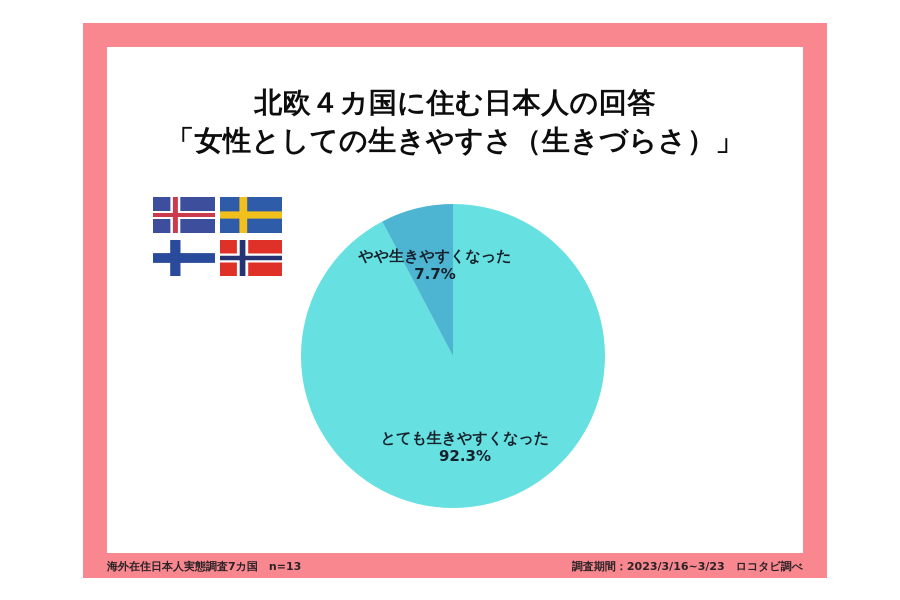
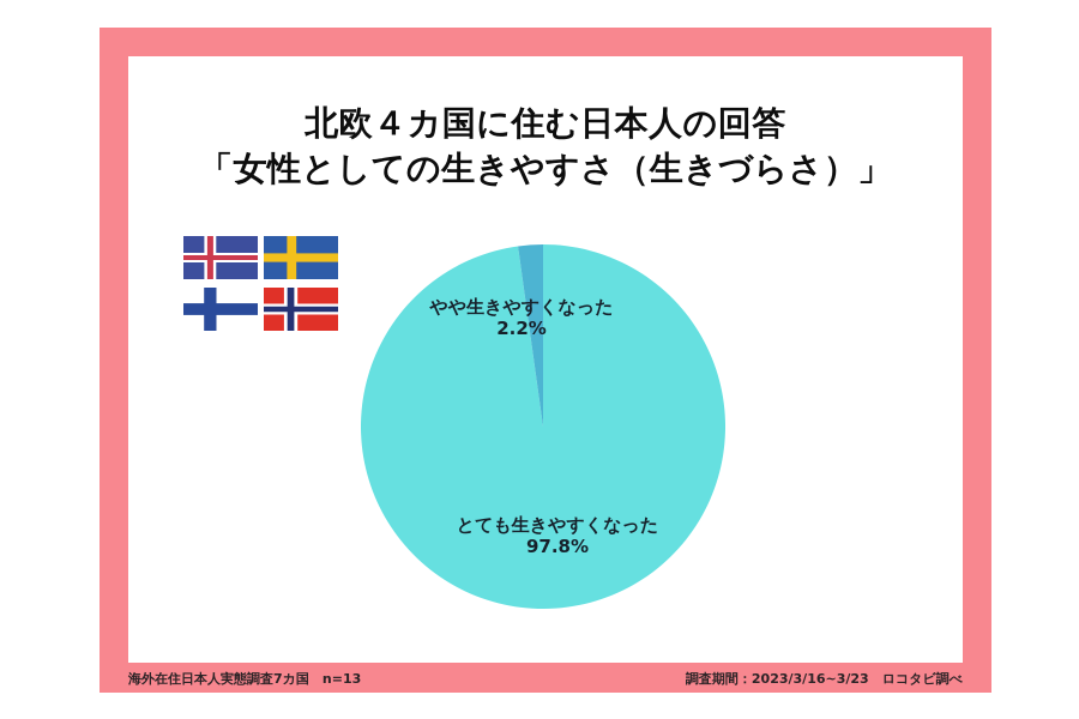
とても生きやすくなった: 92.3% -> 97.8%
やや生きやすくなった: 7.7% -> 2.2%
